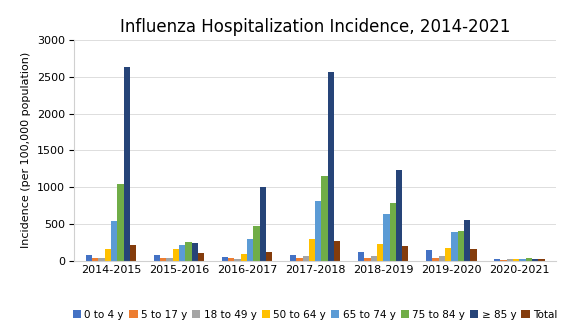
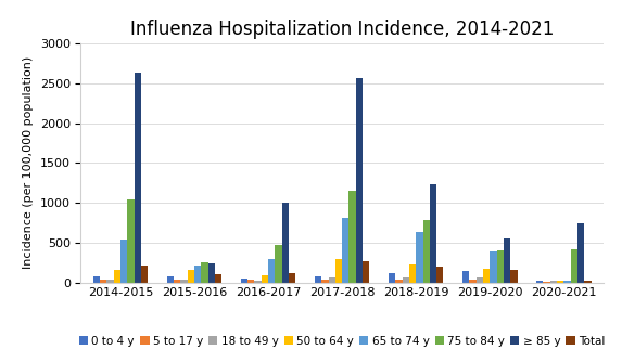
75 to 84 y/2020-2021: 30 -> 420
≥ 85 y/2020-2021: 20 -> 740
